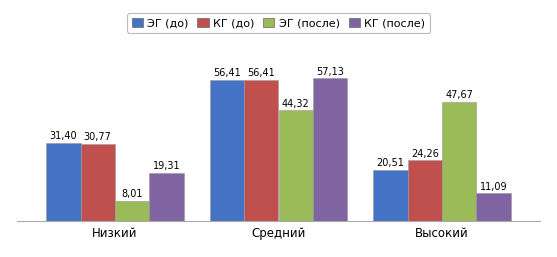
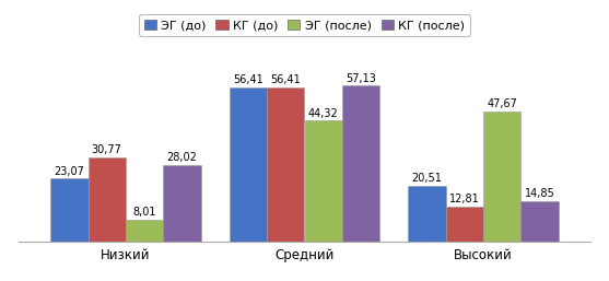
ЭГ (до)/Низкий: 31,40 -> 23,07
КГ (после)/Низкий: 19,31 -> 28,02
КГ (до)/Высокий: 24,26 -> 12,81
КГ (после)/Высокий: 11,09 -> 14,85
